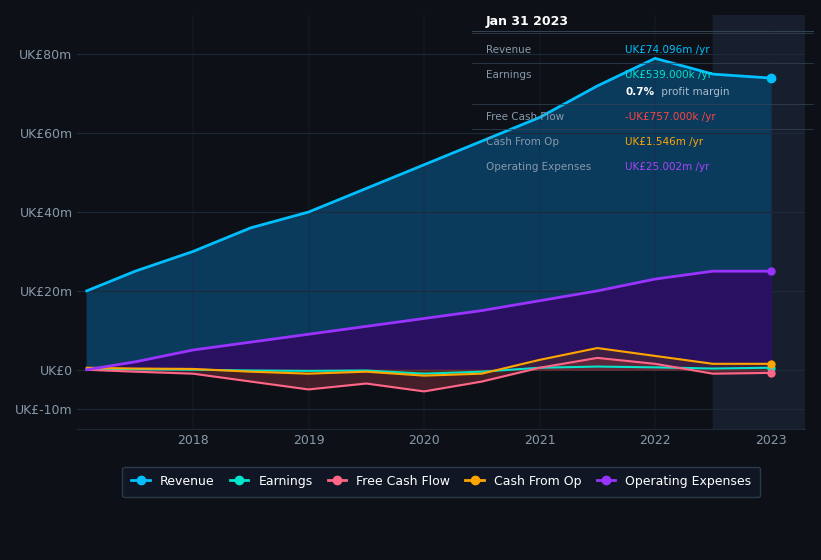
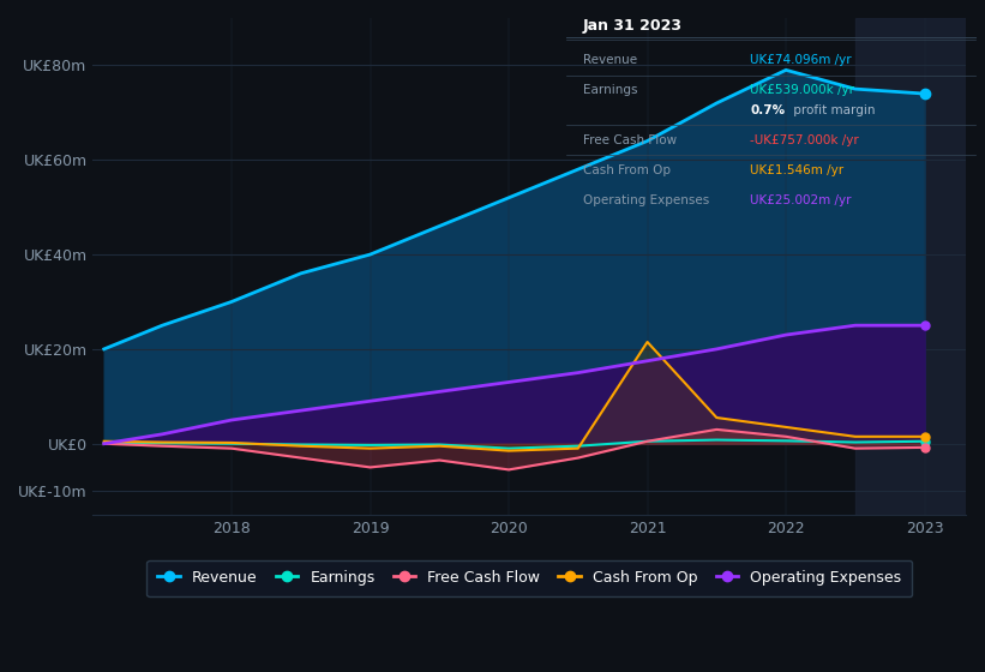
Cash From Op/2021: UK£2.5m -> UK£21.5m
